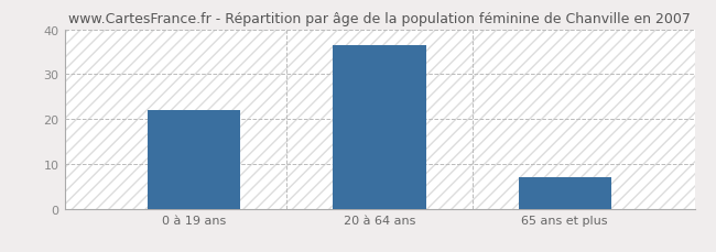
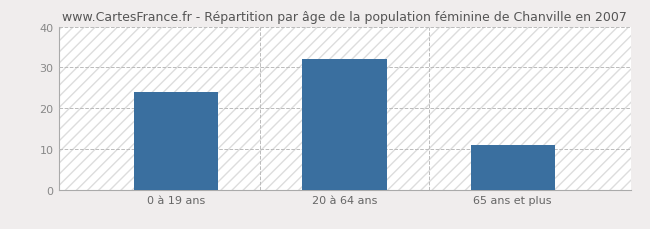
0 à 19 ans: 22.0 -> 24.0
20 à 64 ans: 36.5 -> 32.0
65 ans et plus: 7.0 -> 11.0
